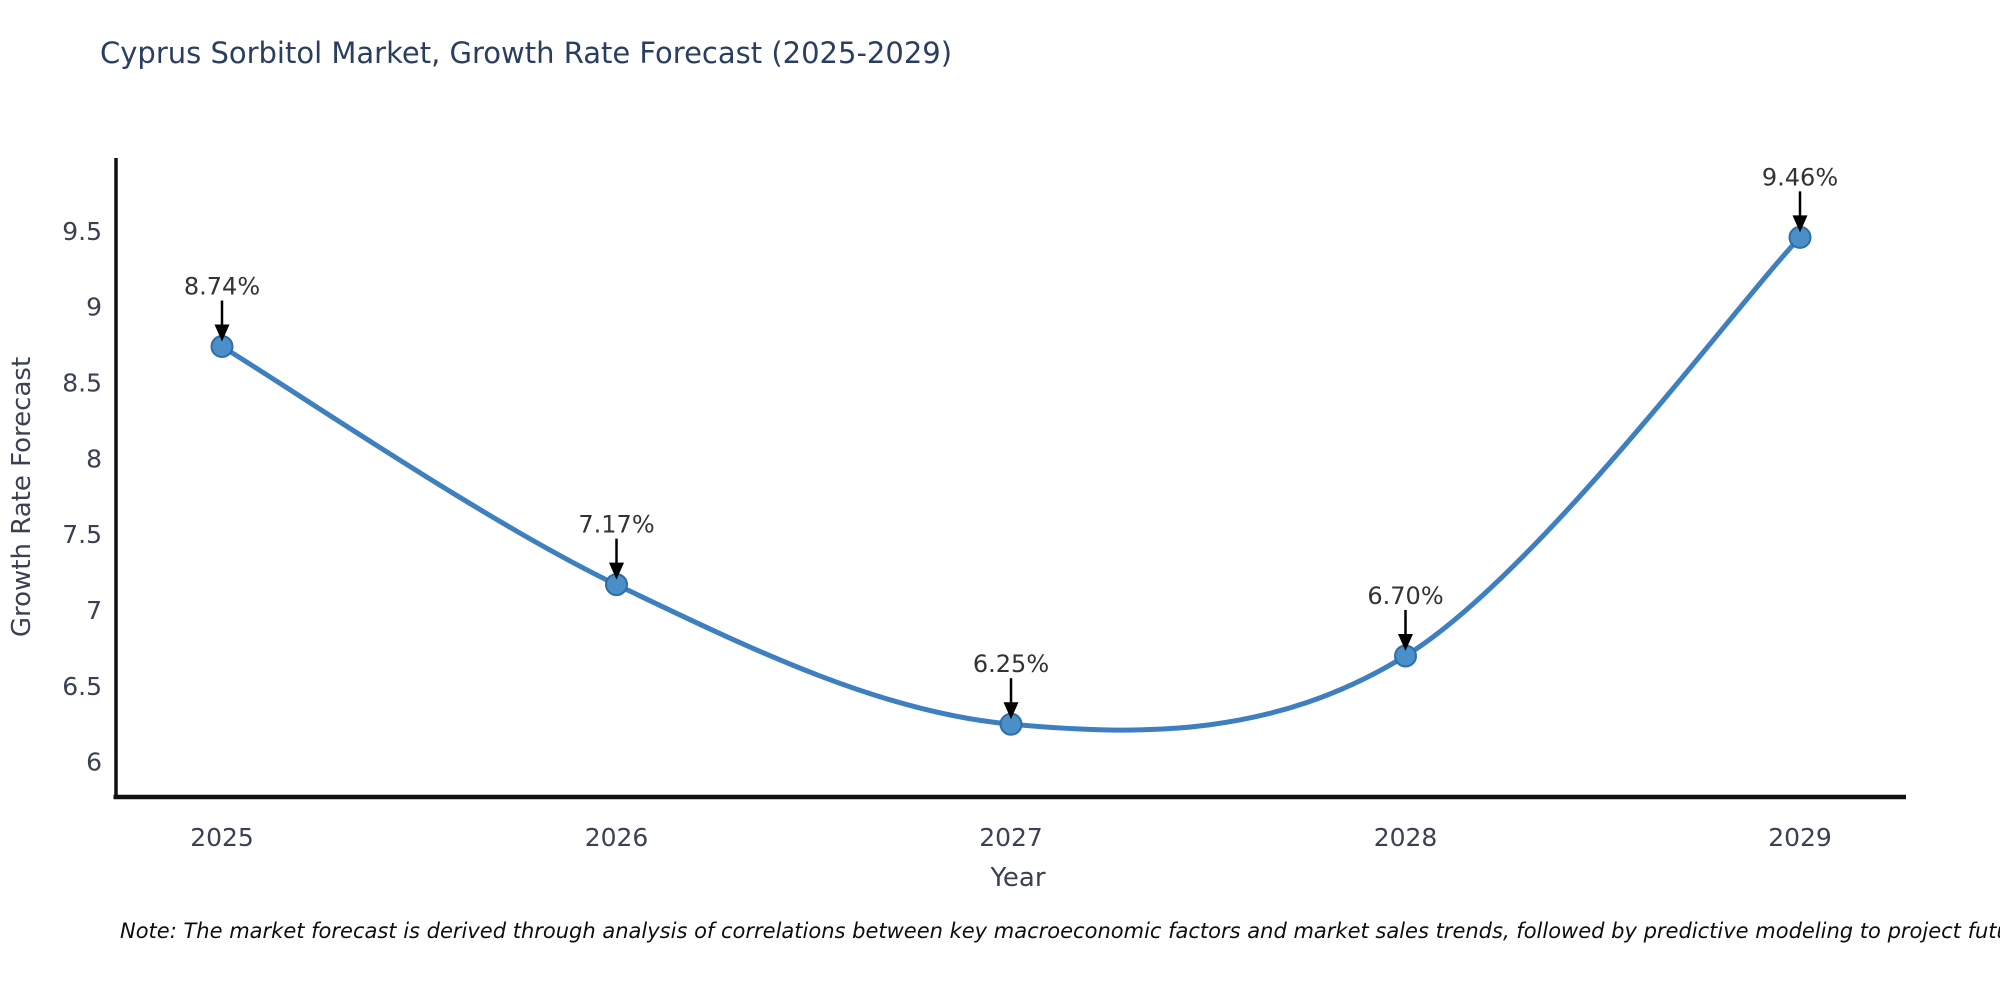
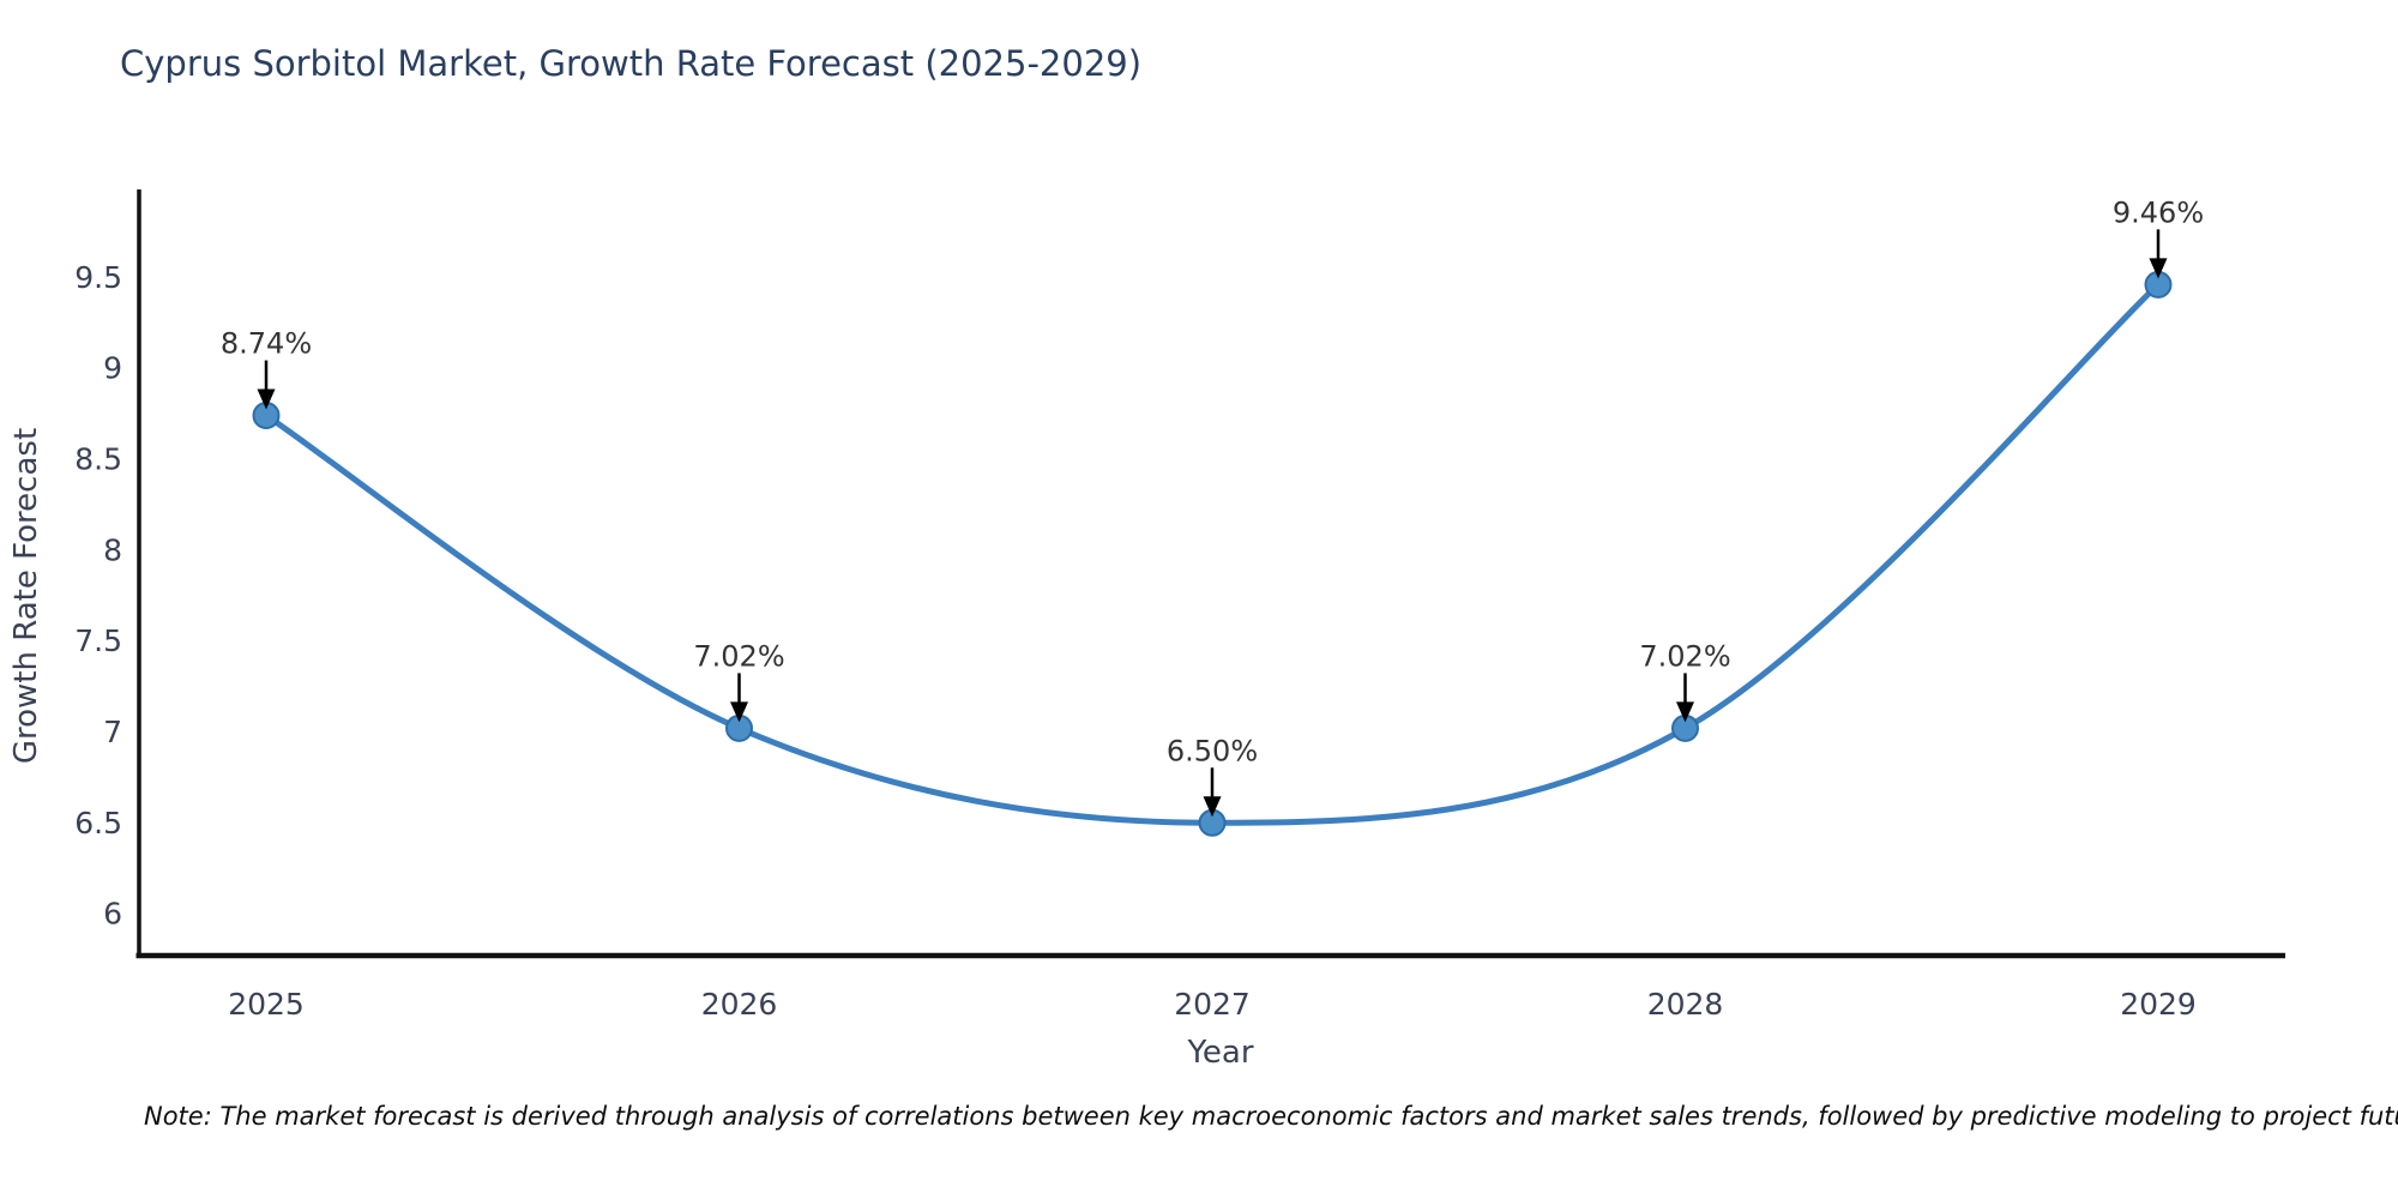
2026: 7.17% -> 7.02%
2027: 6.25% -> 6.50%
2028: 6.70% -> 7.02%
